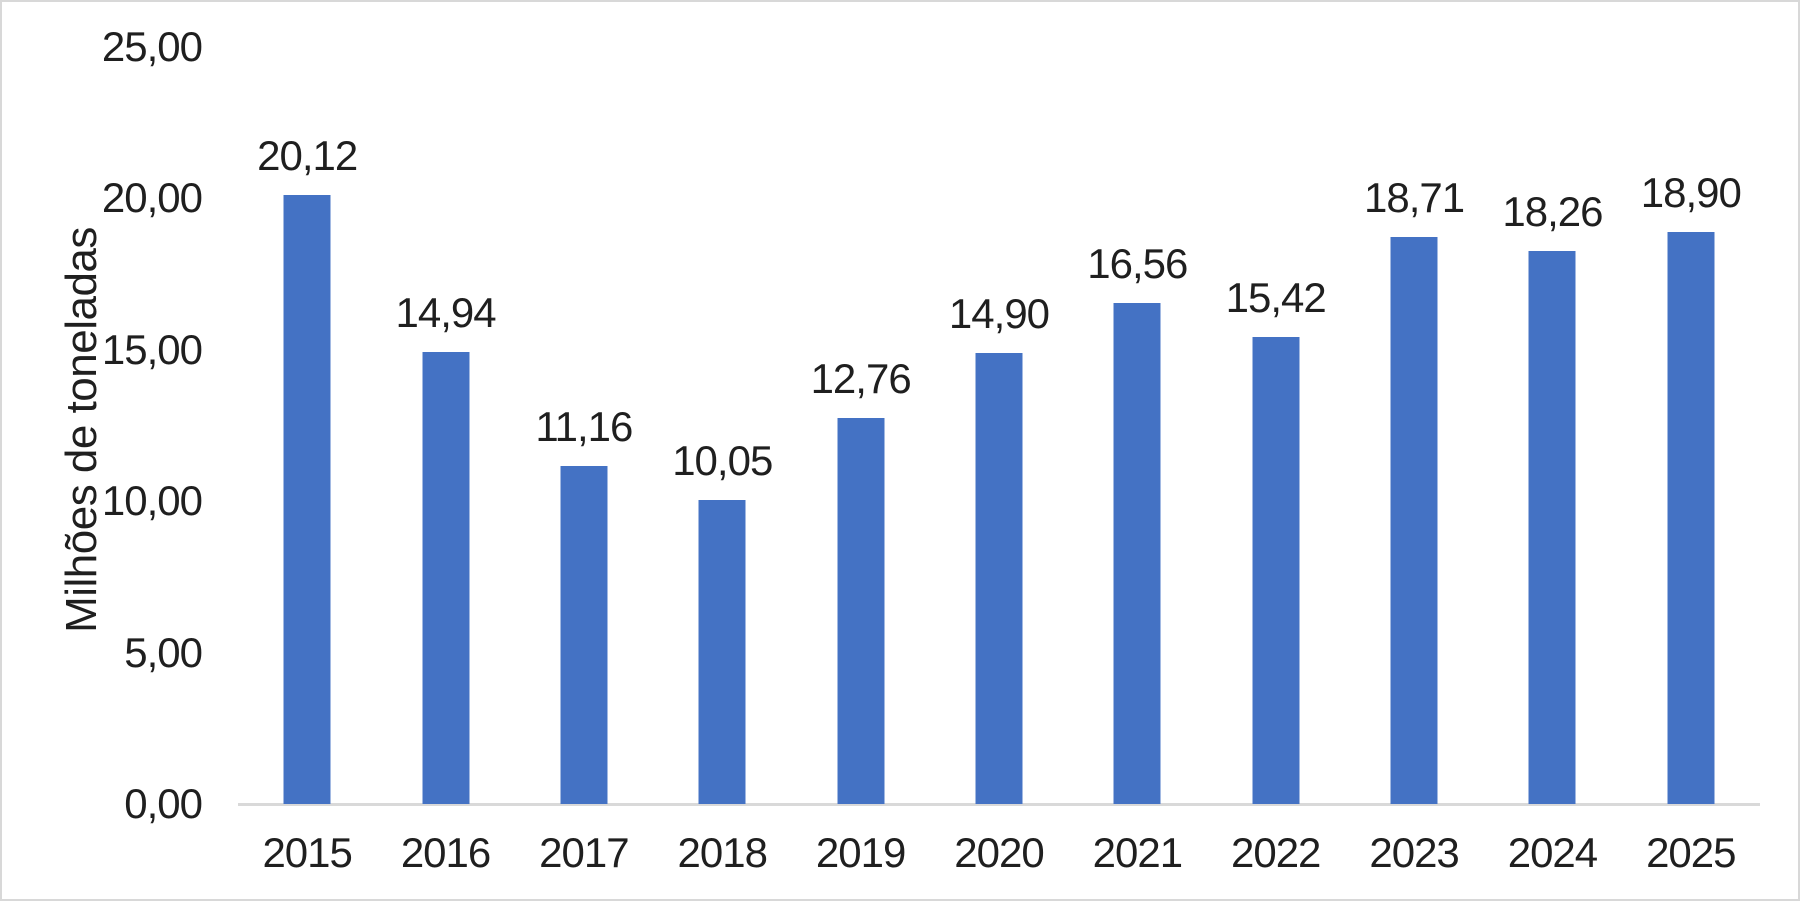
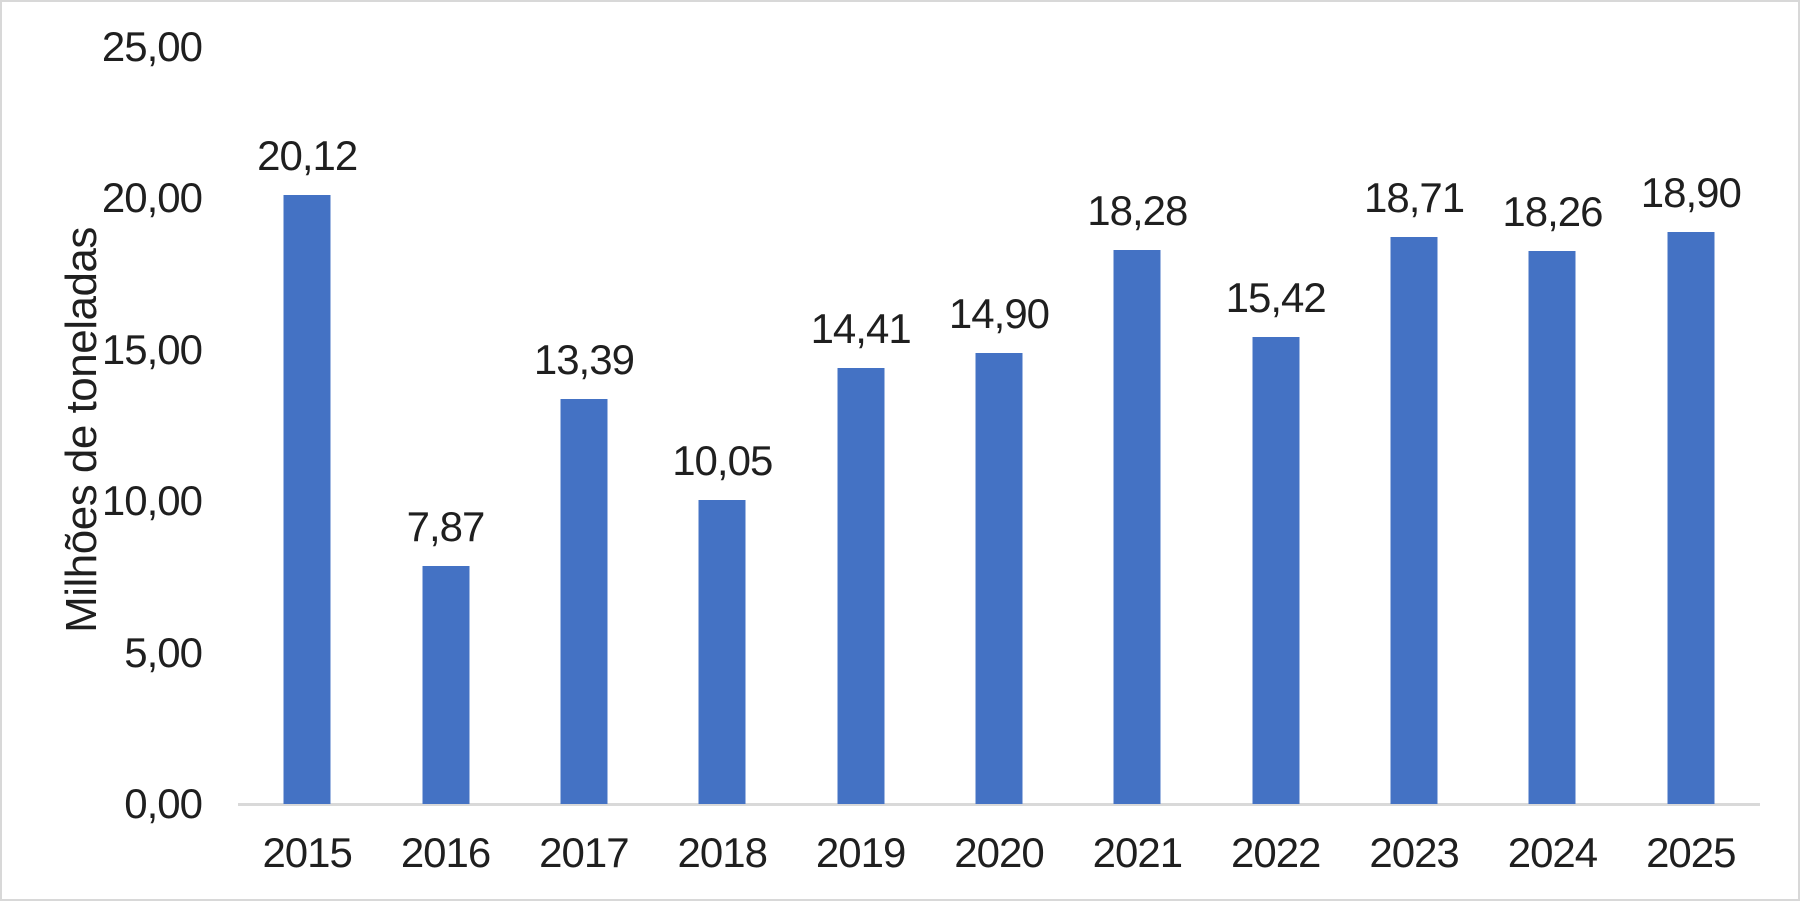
2016: 14,94 -> 7,87
2017: 11,16 -> 13,39
2019: 12,76 -> 14,41
2021: 16,56 -> 18,28
